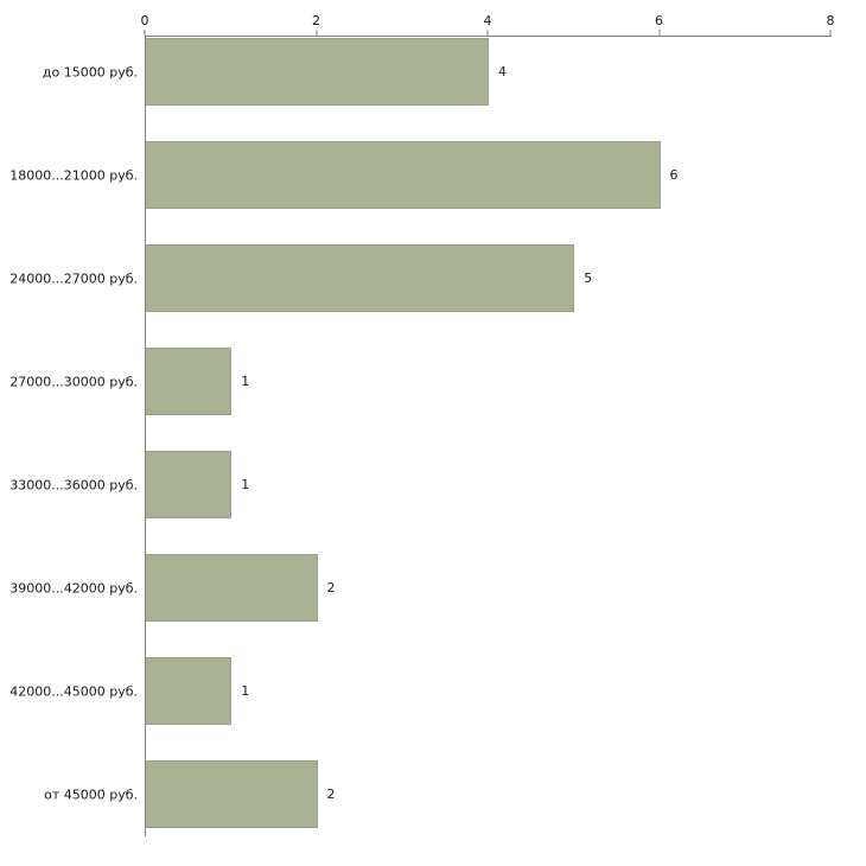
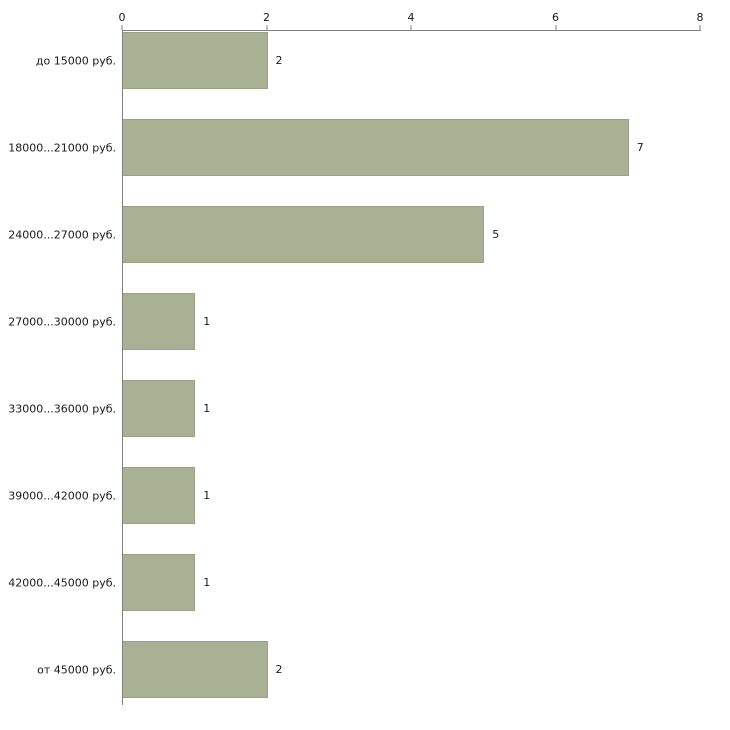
до 15000 руб.: 4 -> 2
18000...21000 руб.: 6 -> 7
39000...42000 руб.: 2 -> 1
